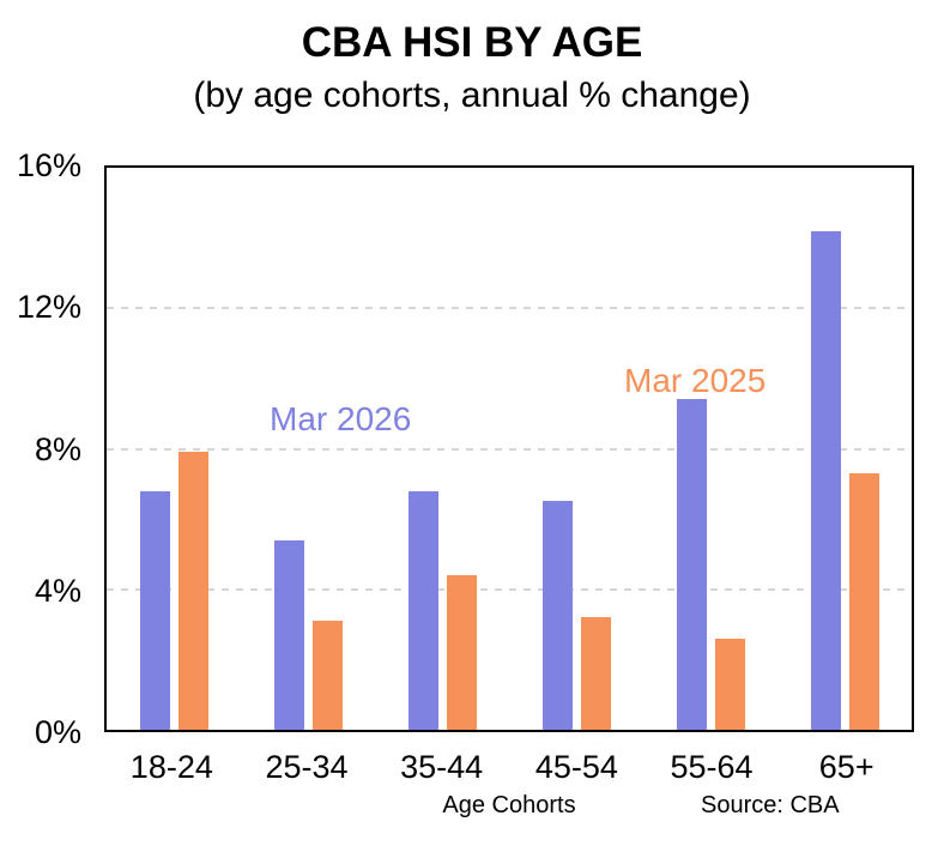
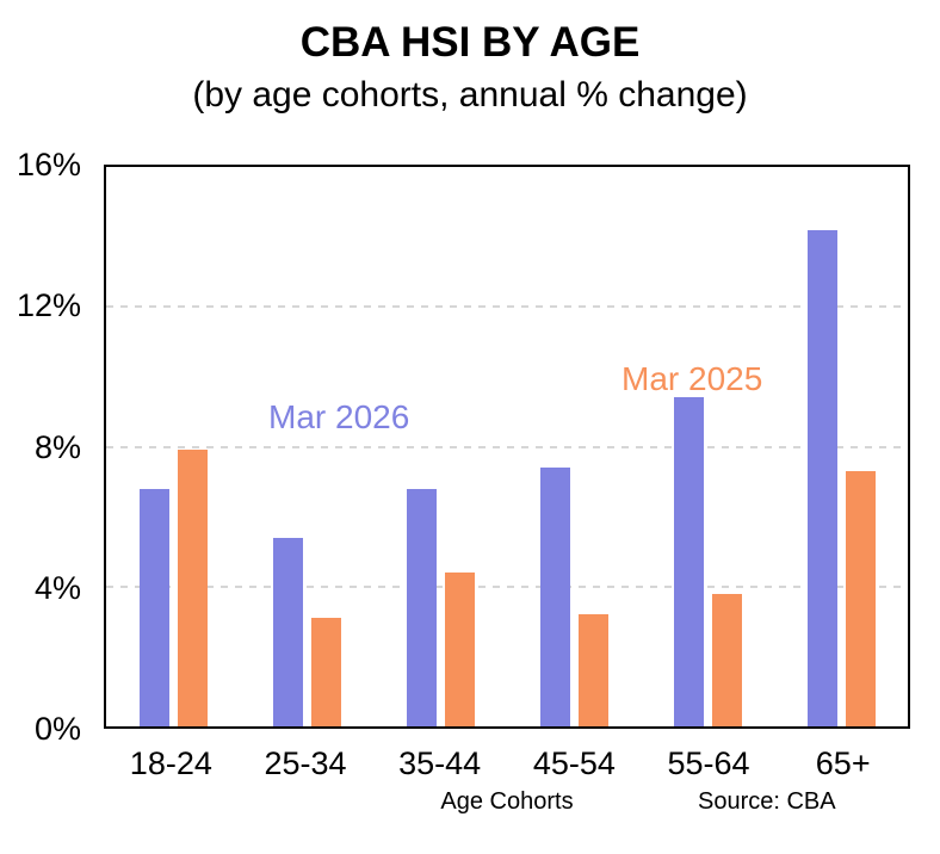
Mar 2026/45-54: 6.5% -> 7.4%
Mar 2025/55-64: 2.6% -> 3.8%
